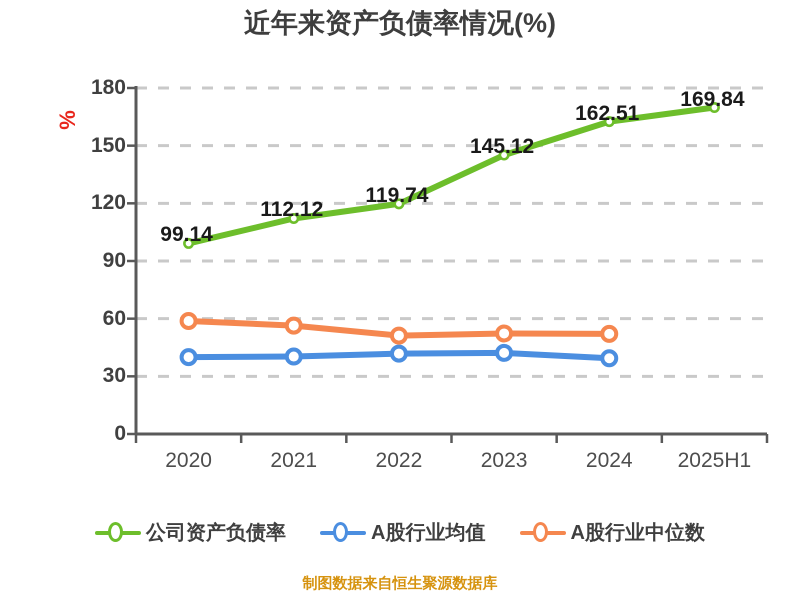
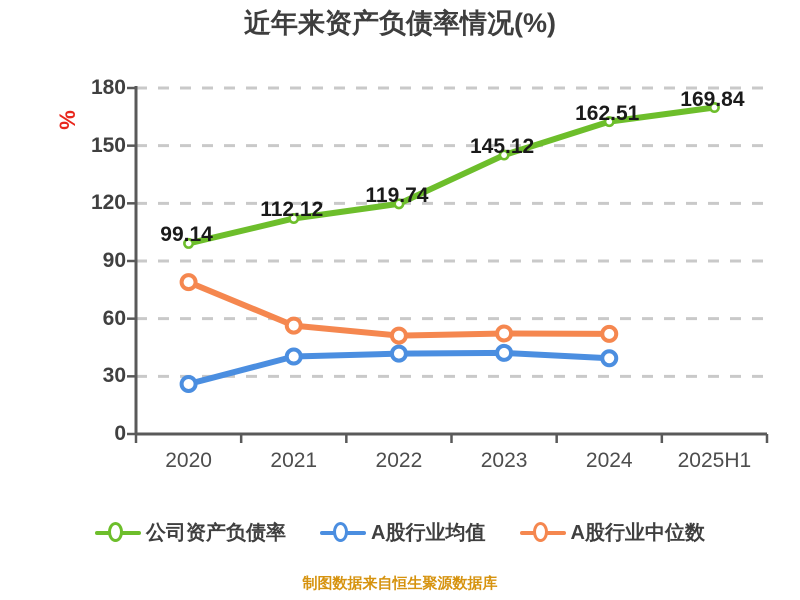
A股行业均值/2020: 40 -> 26
A股行业中位数/2020: 59 -> 79
